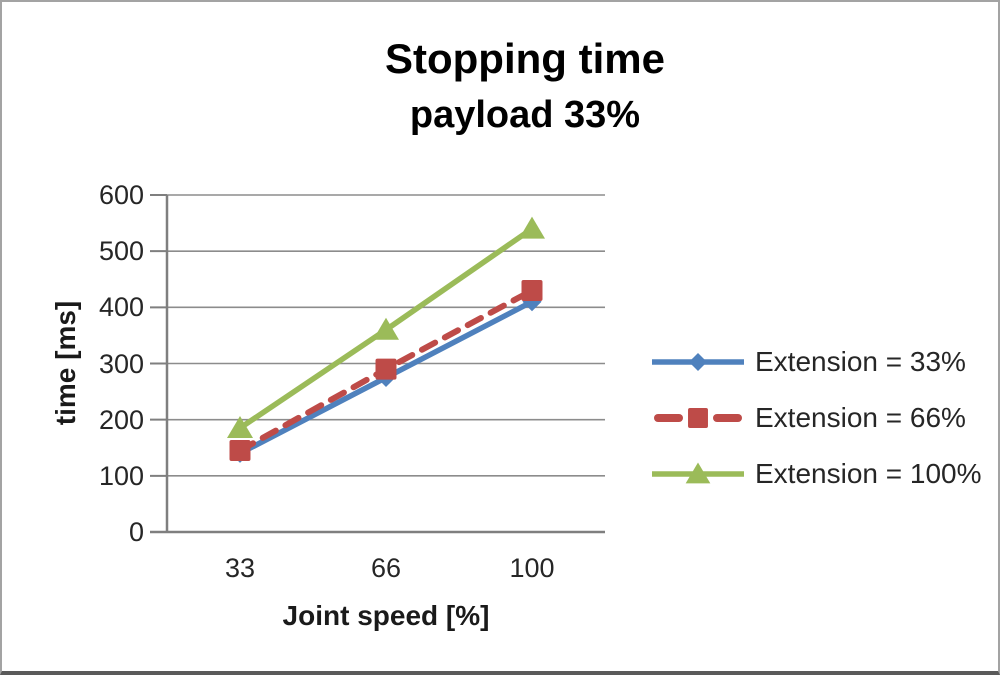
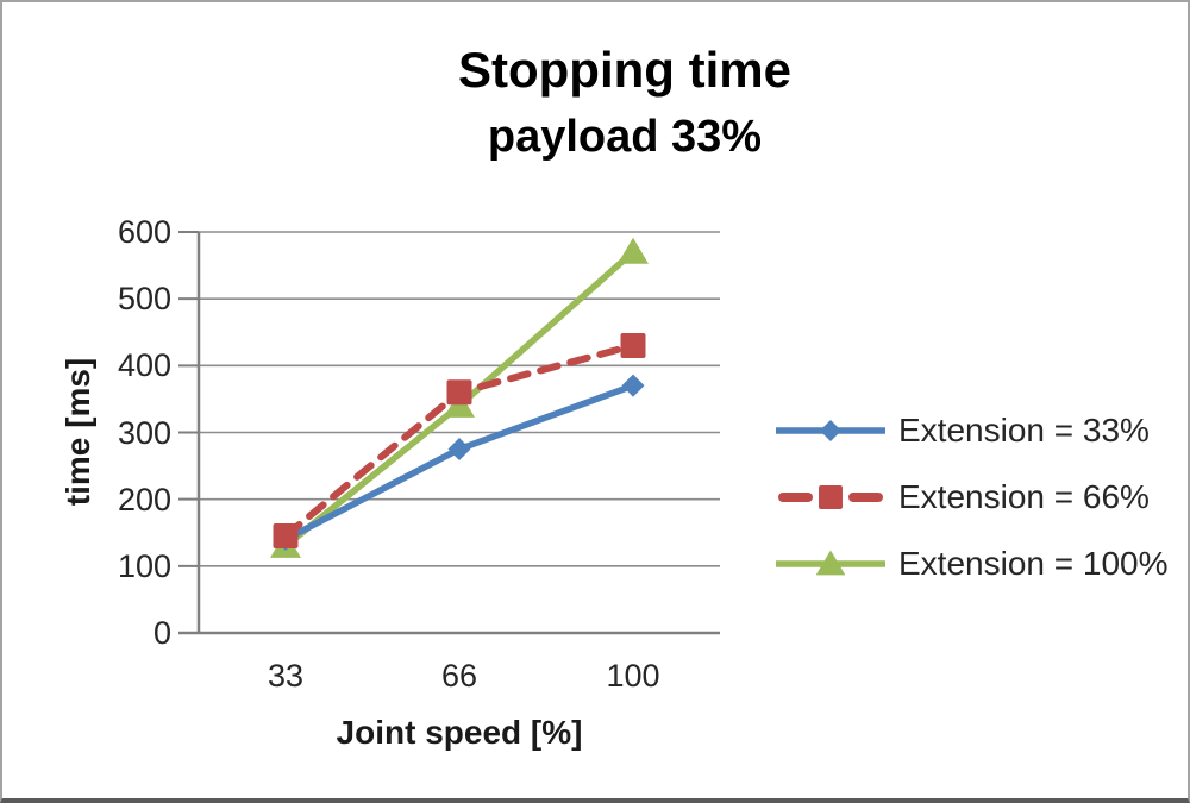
Extension = 100%/33: 180 -> 130
Extension = 66%/66: 290 -> 360
Extension = 100%/66: 360 -> 340
Extension = 33%/100: 410 -> 370
Extension = 100%/100: 540 -> 570
